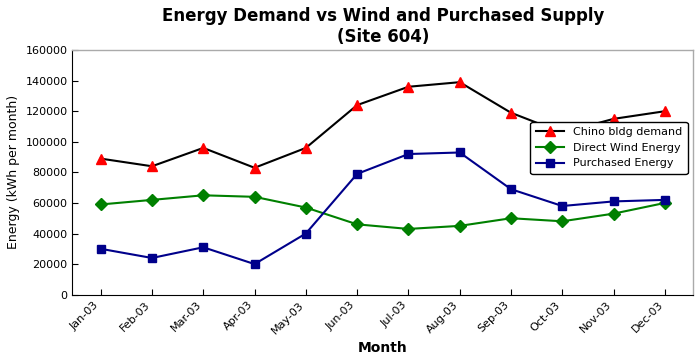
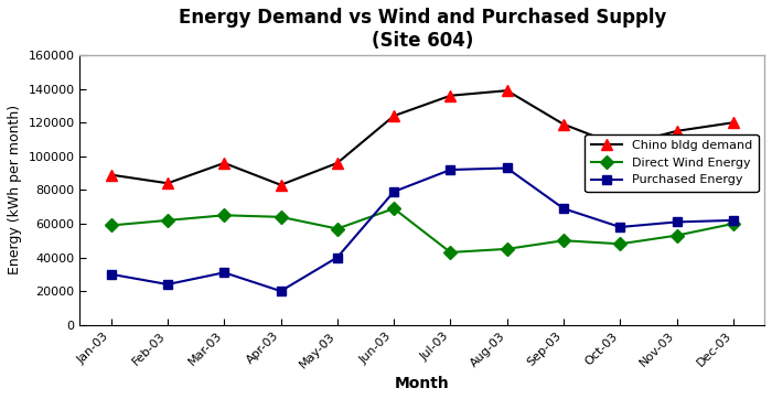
Direct Wind Energy/Jun-03: 46000 -> 69000
